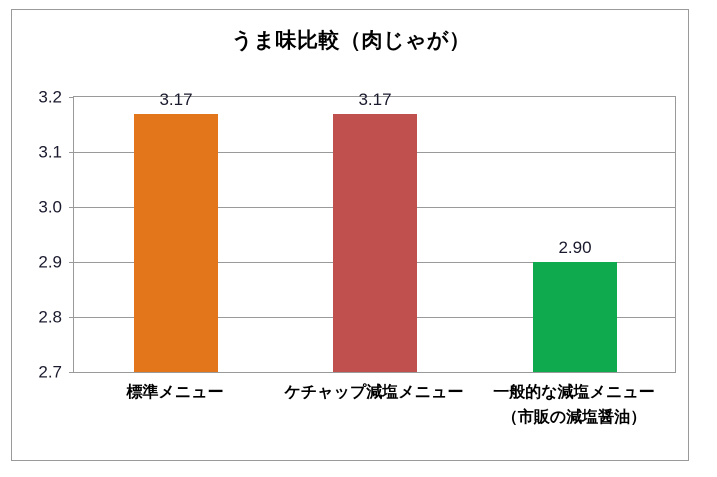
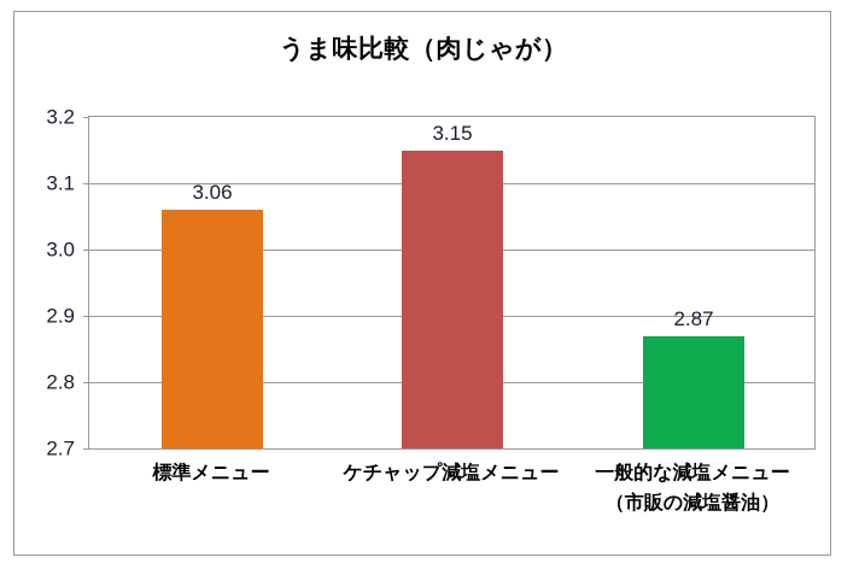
標準メニュー: 3.17 -> 3.06
ケチャップ減塩メニュー: 3.17 -> 3.15
一般的な減塩メニュー （市販の減塩醤油）: 2.90 -> 2.87
